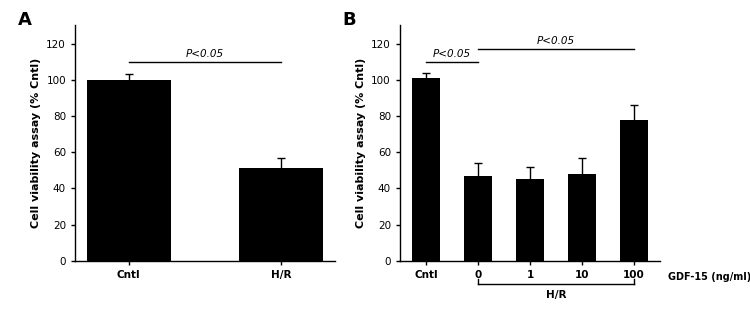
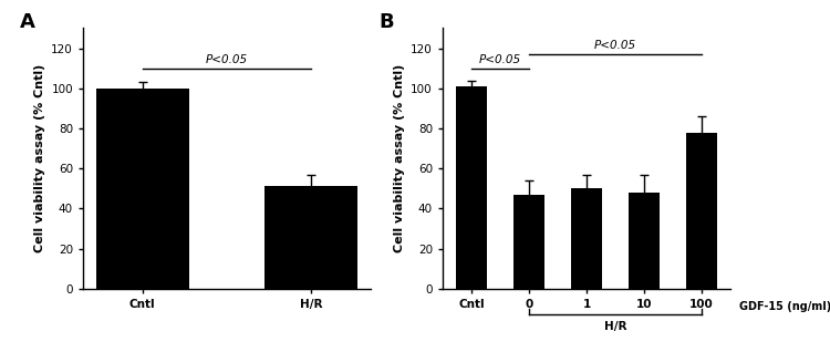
1: 45 -> 50
